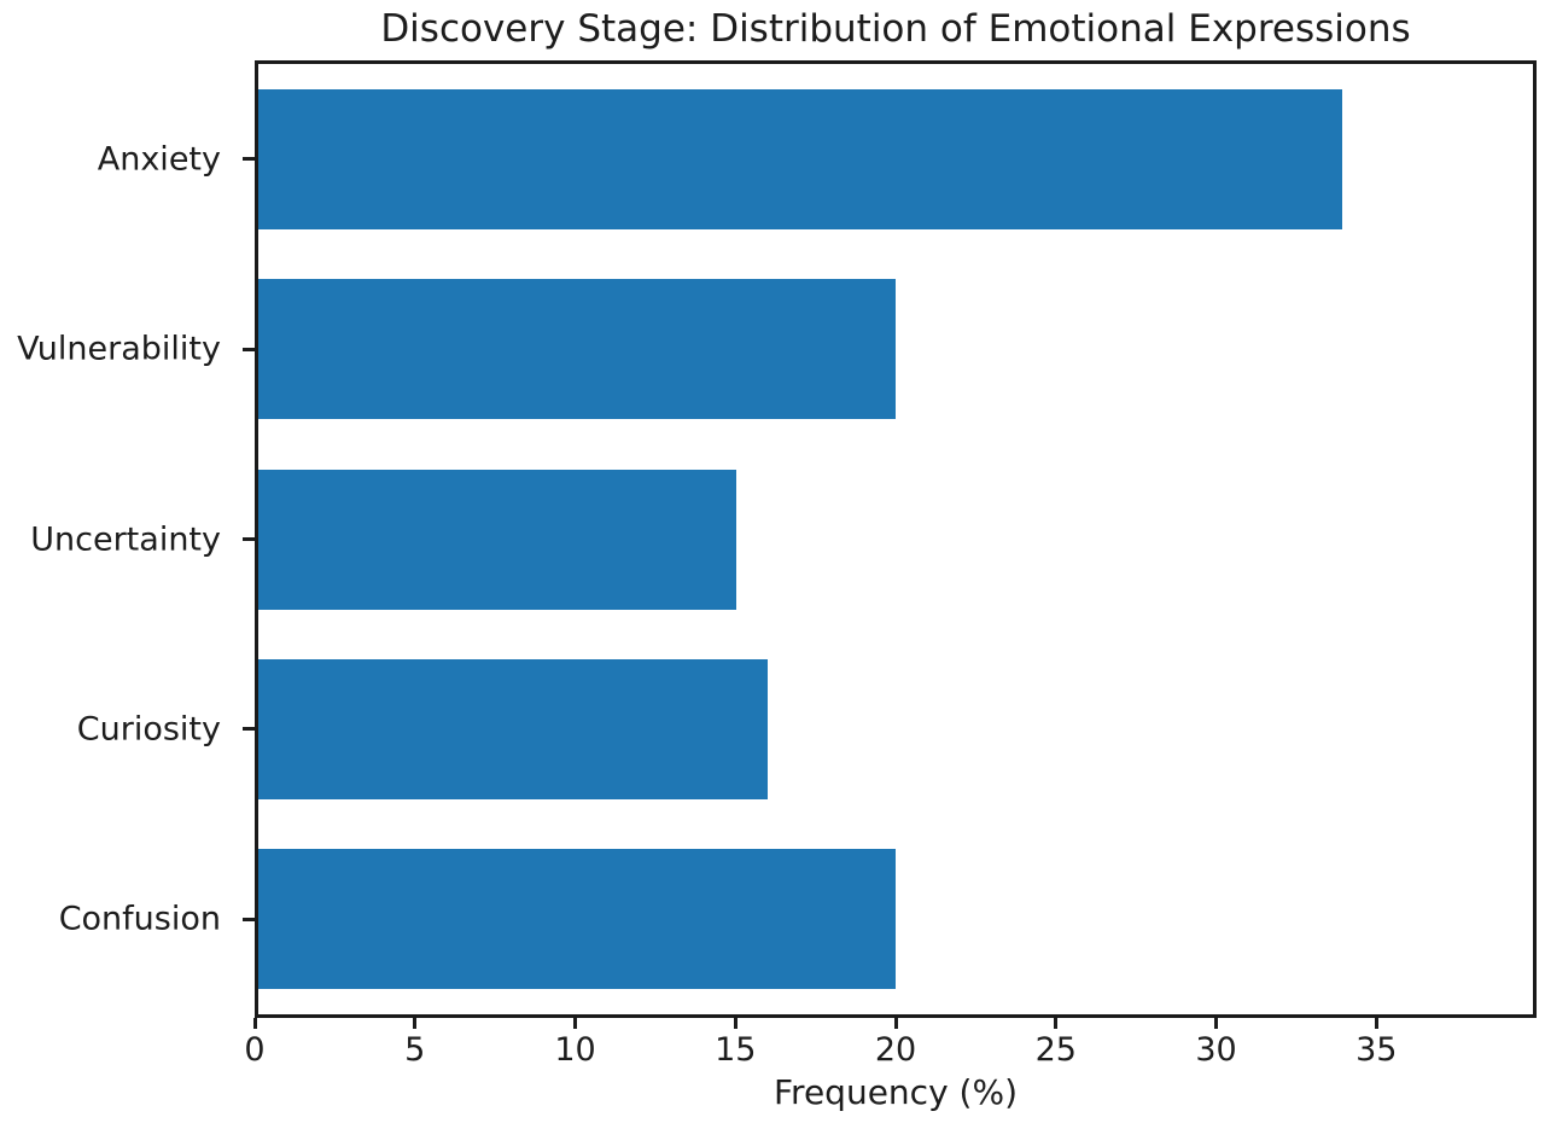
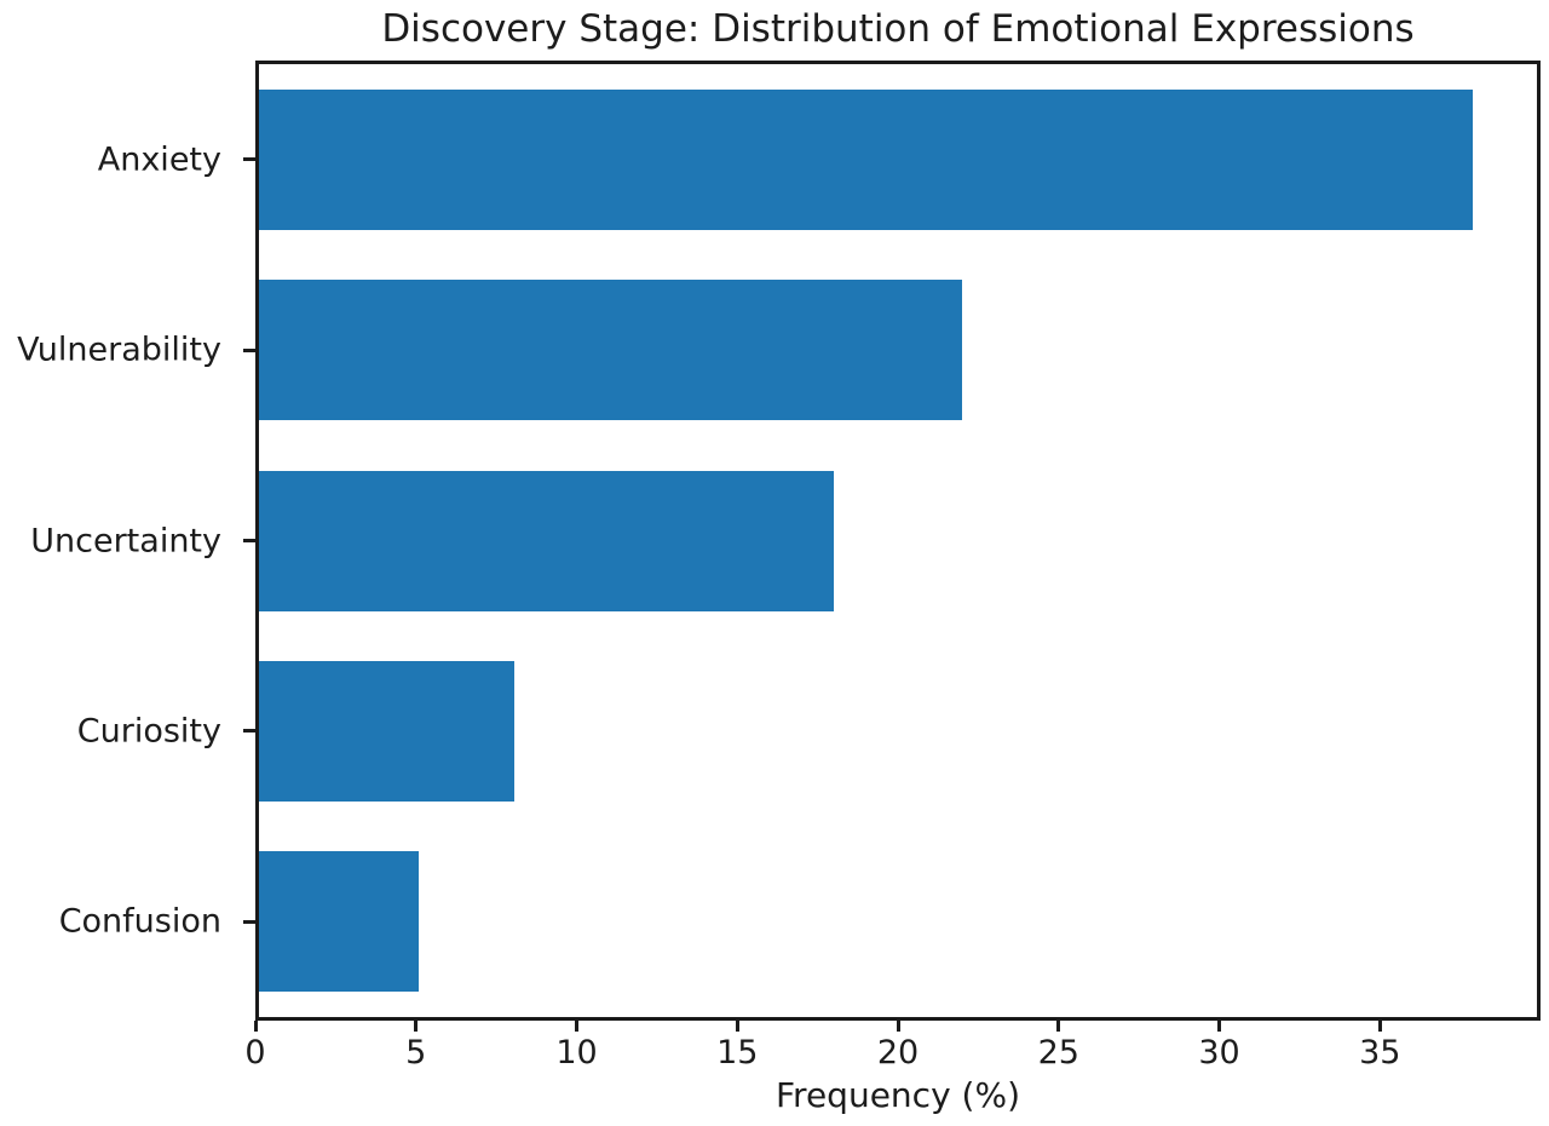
Anxiety: 34 -> 38
Vulnerability: 20 -> 22
Uncertainty: 15 -> 18
Curiosity: 16 -> 8
Confusion: 20 -> 5
